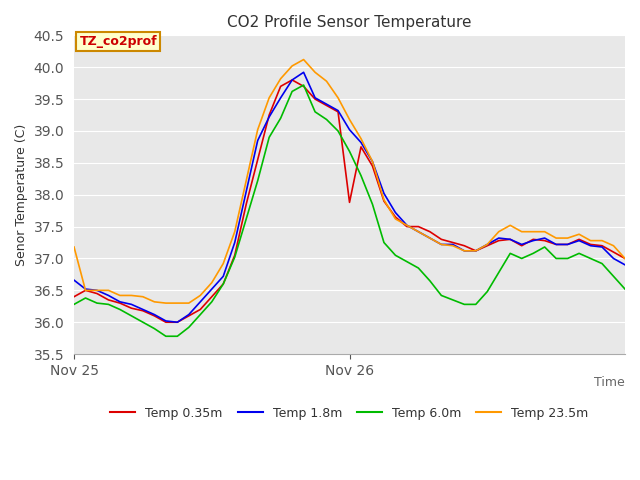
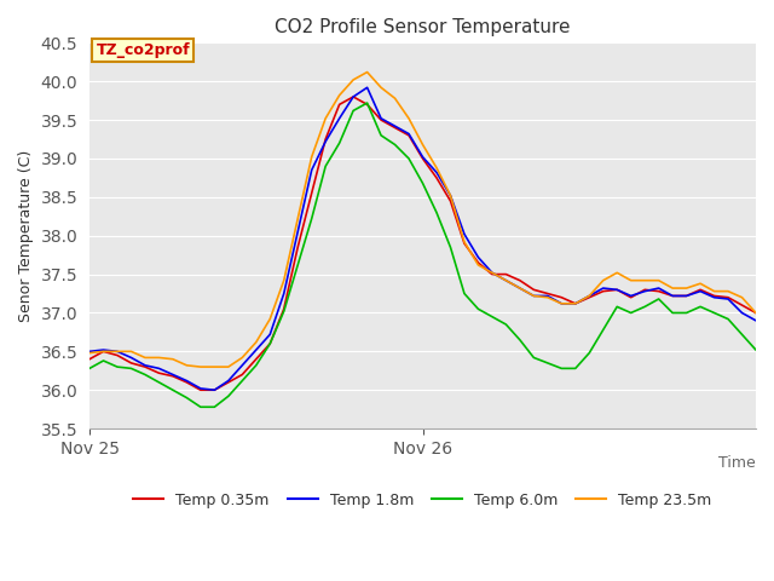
Temp 1.8m/Nov 25: 36.66 -> 36.50
Temp 23.5m/Nov 25: 37.18 -> 36.48
Temp 0.35m/Nov 26: 37.88 -> 39.00
